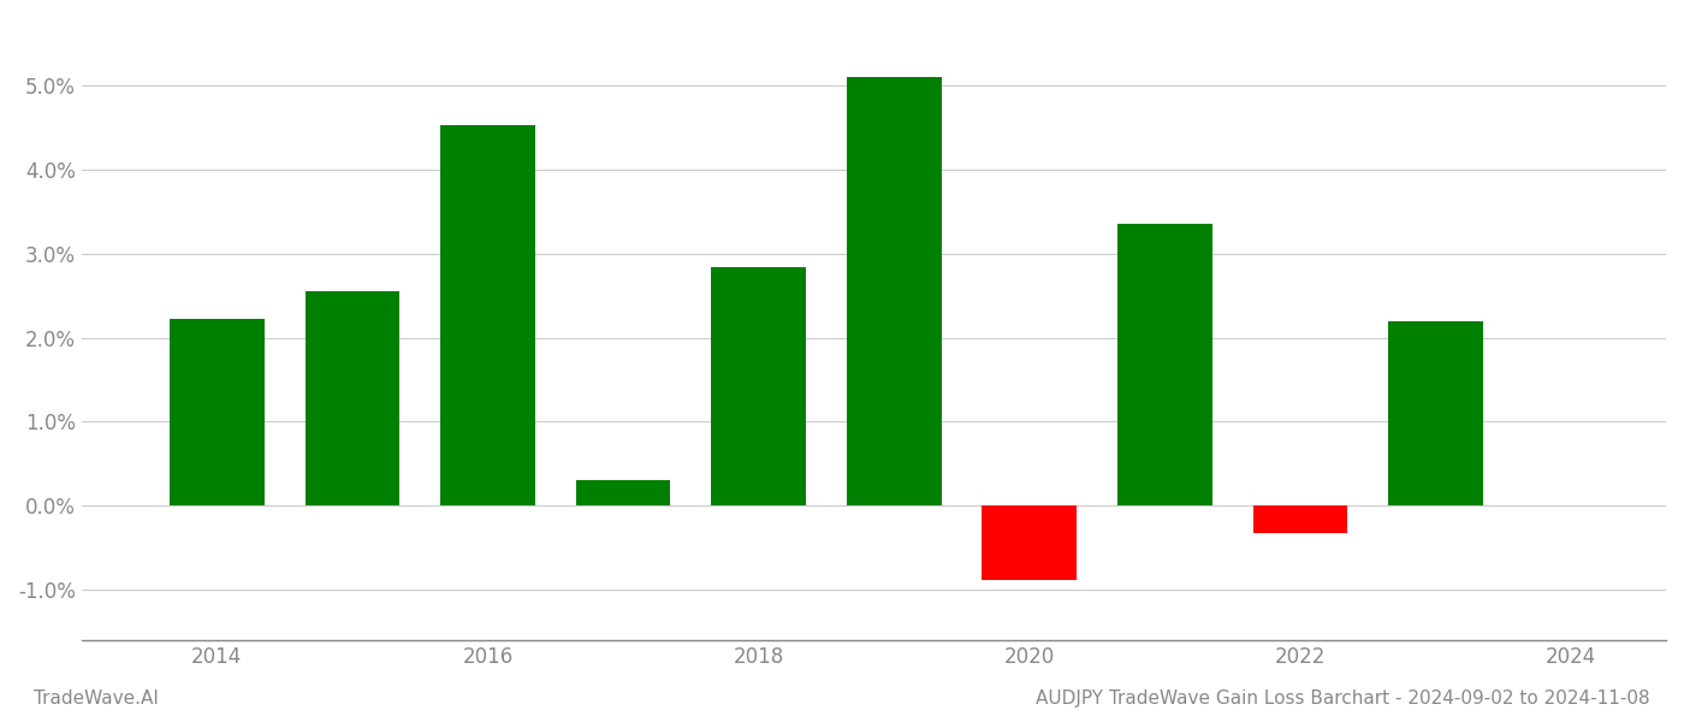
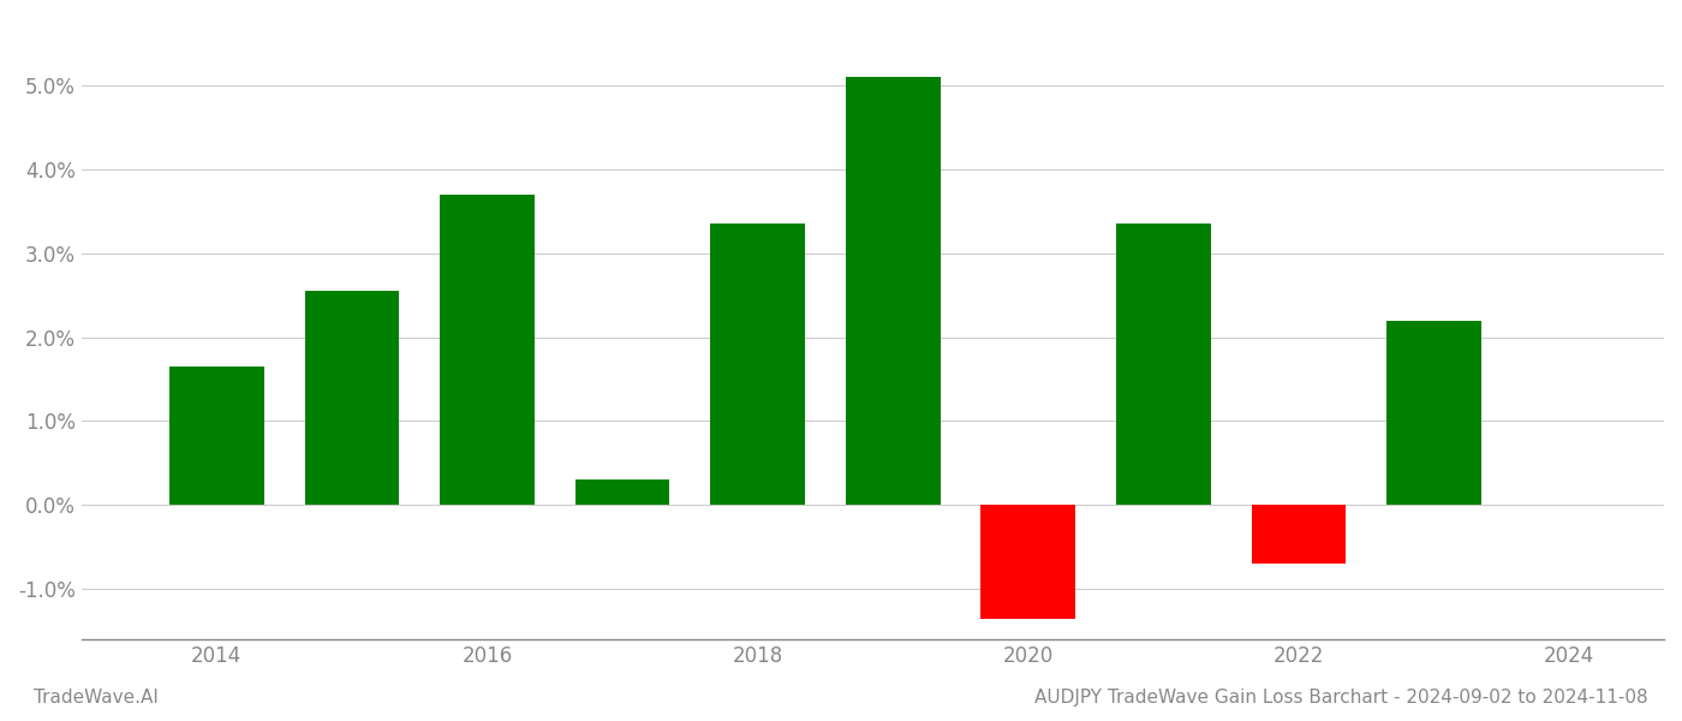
2014: 2.22% -> 1.65%
2016: 4.52% -> 3.70%
2018: 2.84% -> 3.35%
2020: -0.88% -> -1.35%
2022: -0.32% -> -0.70%
